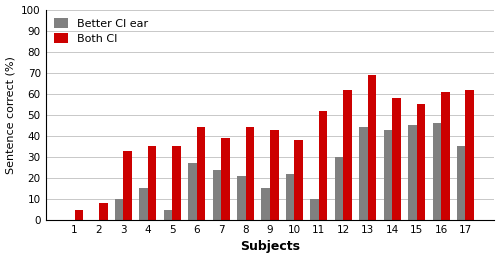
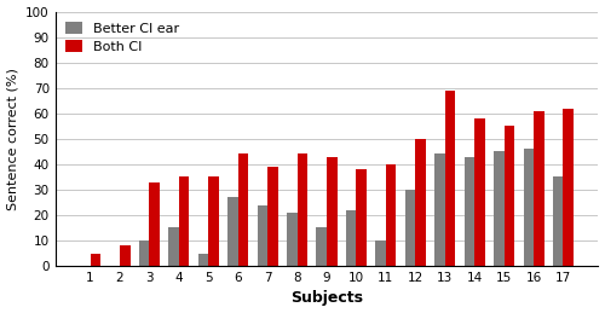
Both CI/11: 52 -> 40
Both CI/12: 62 -> 50
